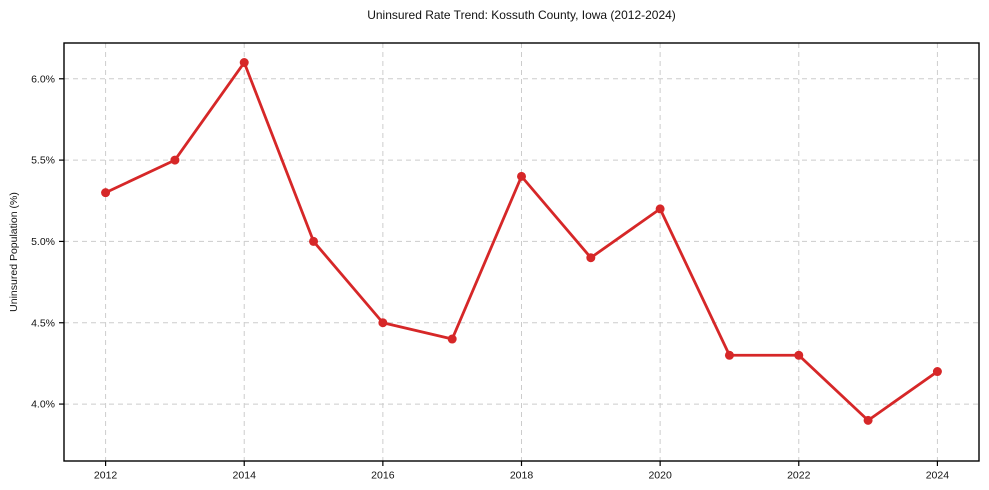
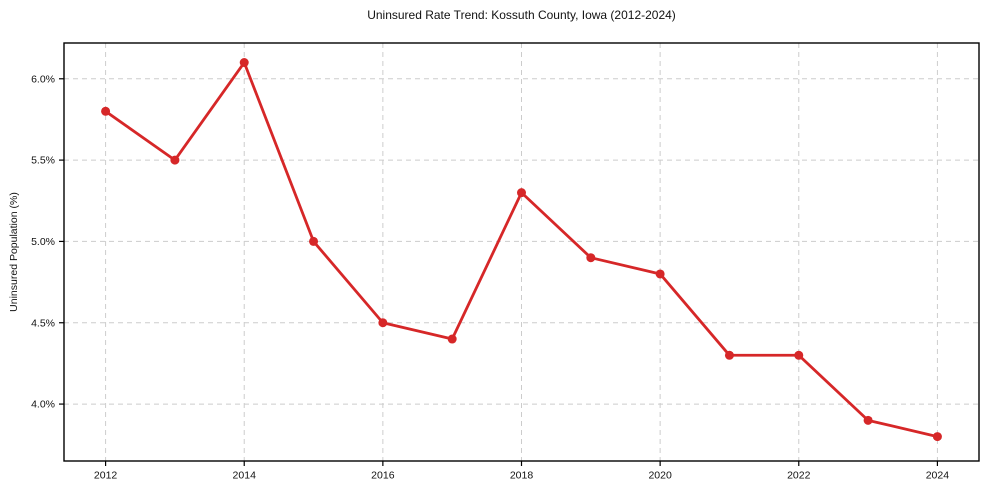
2012: 5.3% -> 5.8%
2018: 5.4% -> 5.3%
2020: 5.2% -> 4.8%
2024: 4.2% -> 3.8%
